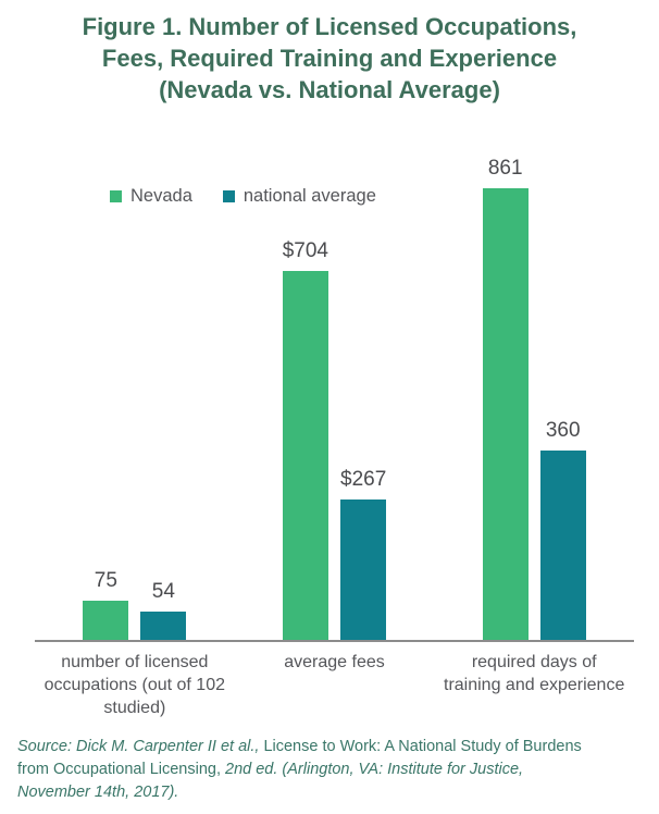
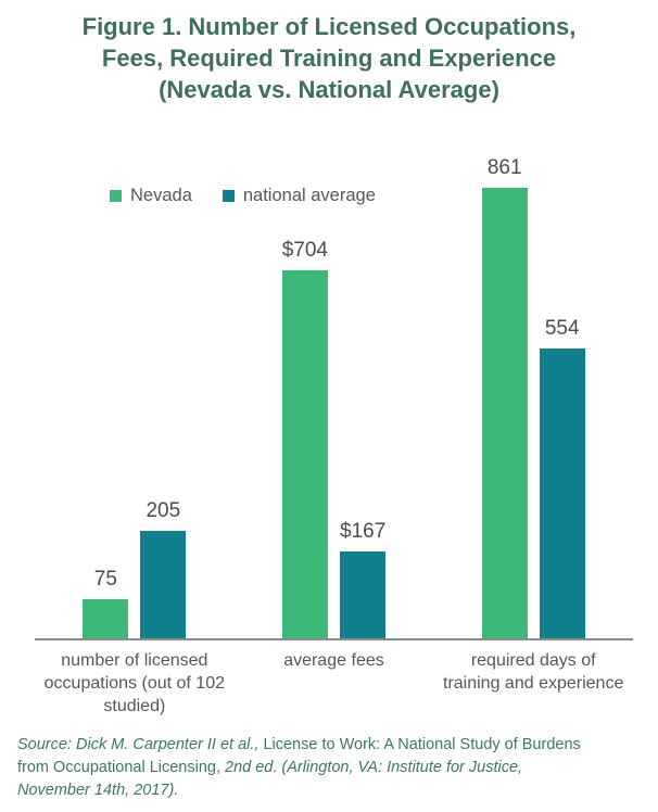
national average/number of licensed occupations (out of 102 studied): 54 -> 205
national average/average fees: $267 -> $167
national average/required days of training and experience: 360 -> 554
